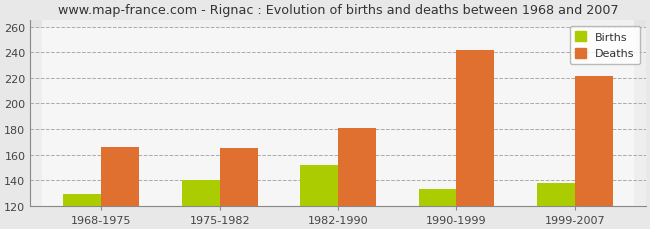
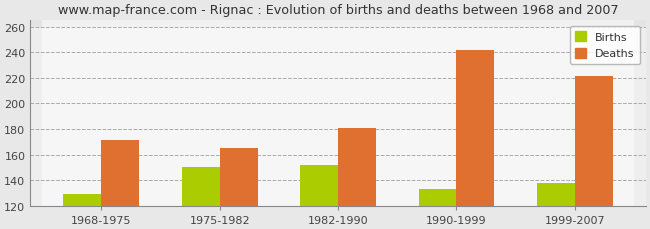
Deaths/1968-1975: 166 -> 171
Births/1975-1982: 140 -> 150
